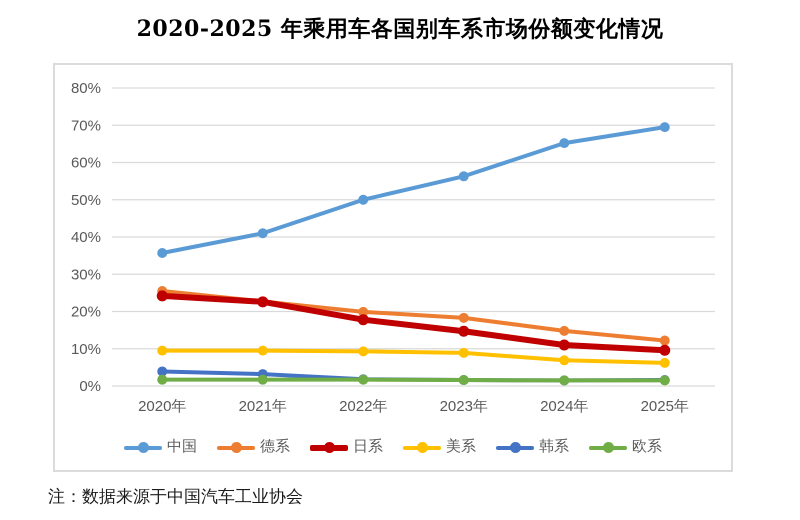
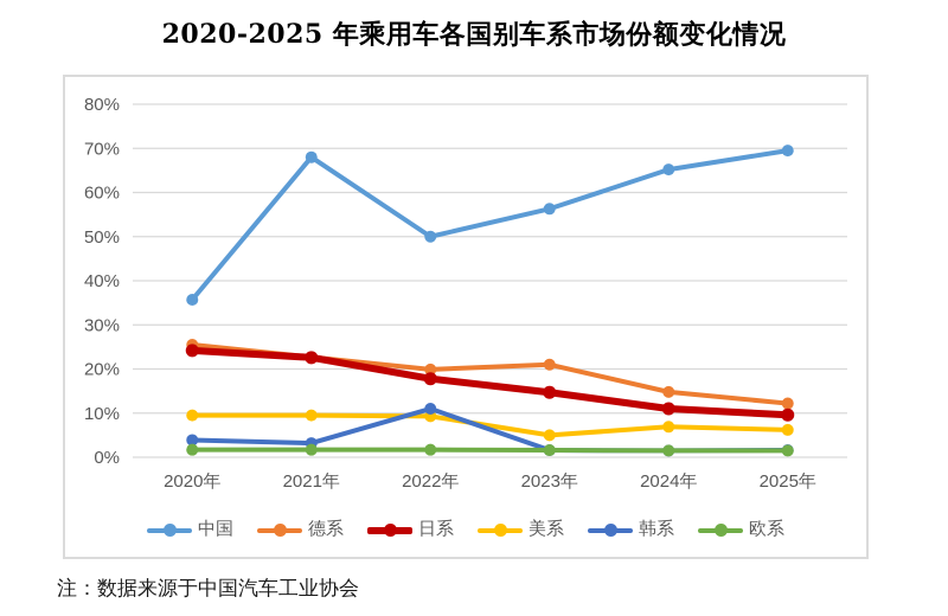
中国/2021年: 41% -> 68%
韩系/2022年: 2% -> 11%
德系/2023年: 18% -> 21%
美系/2023年: 9% -> 5%
